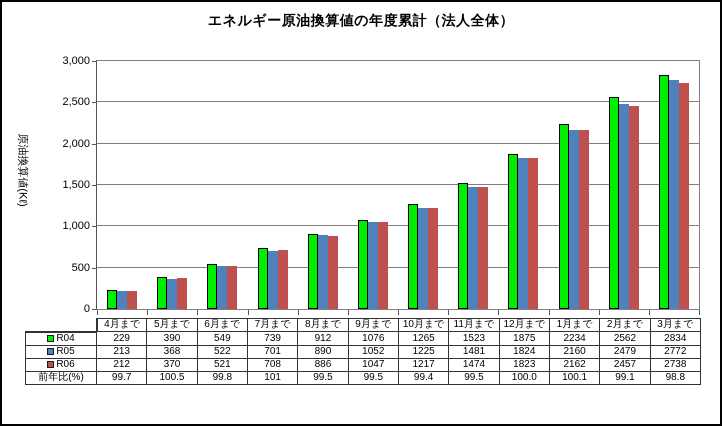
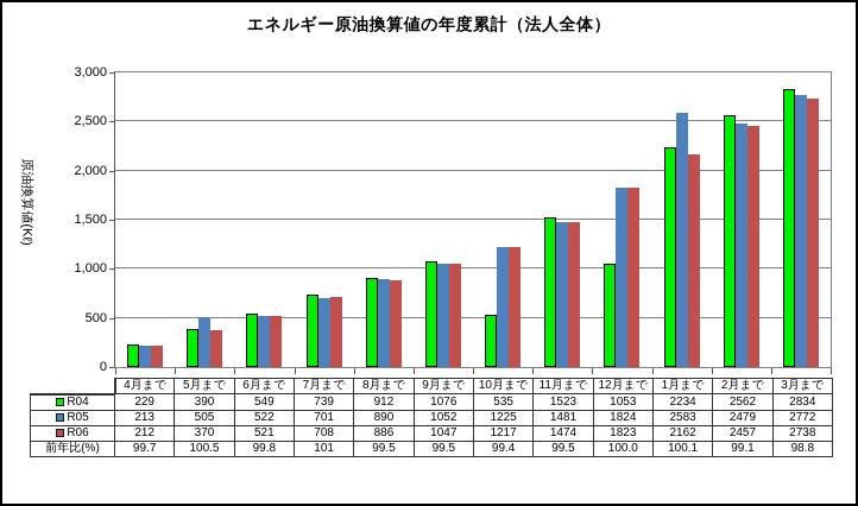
R05/5月まで: 368 -> 505
R04/10月まで: 1265 -> 535
R04/12月まで: 1875 -> 1053
R05/1月まで: 2160 -> 2583
